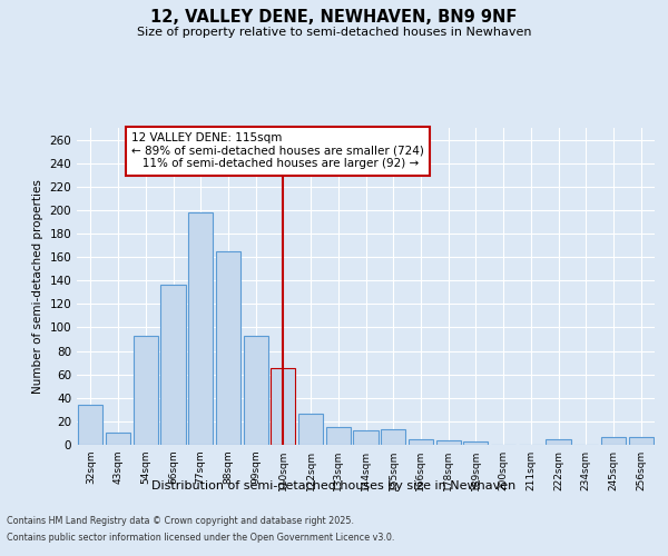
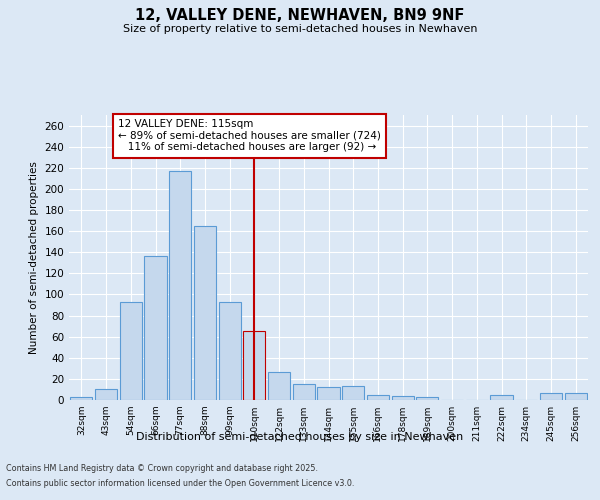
32sqm: 34 -> 3
77sqm: 198 -> 217
